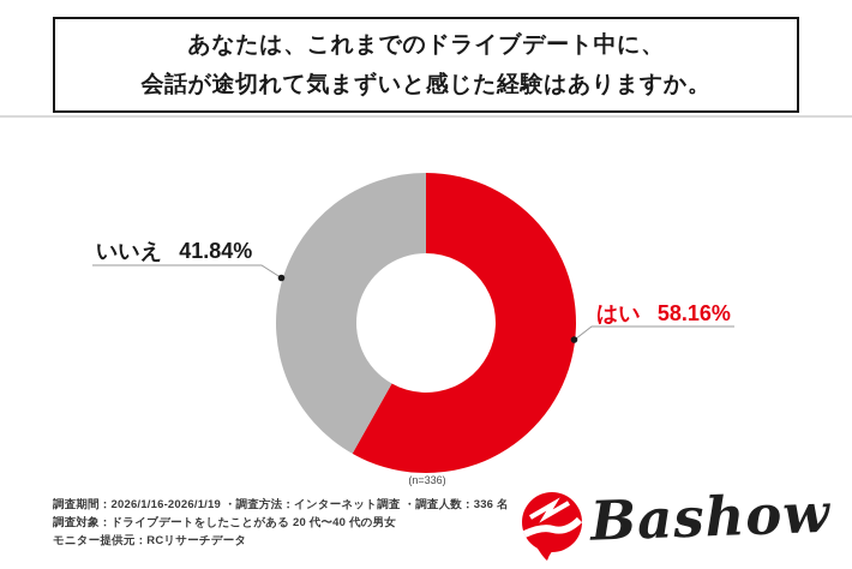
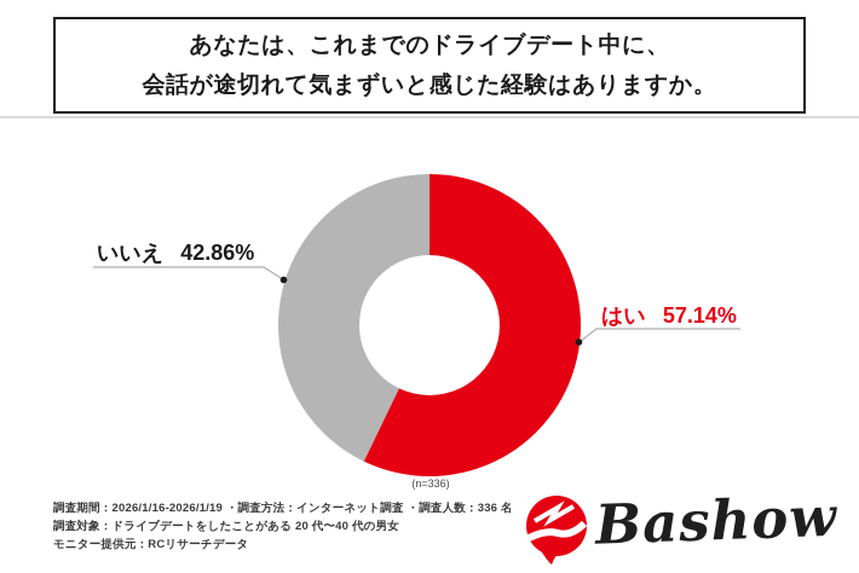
はい: 58.16% -> 57.14%
いいえ: 41.84% -> 42.86%
